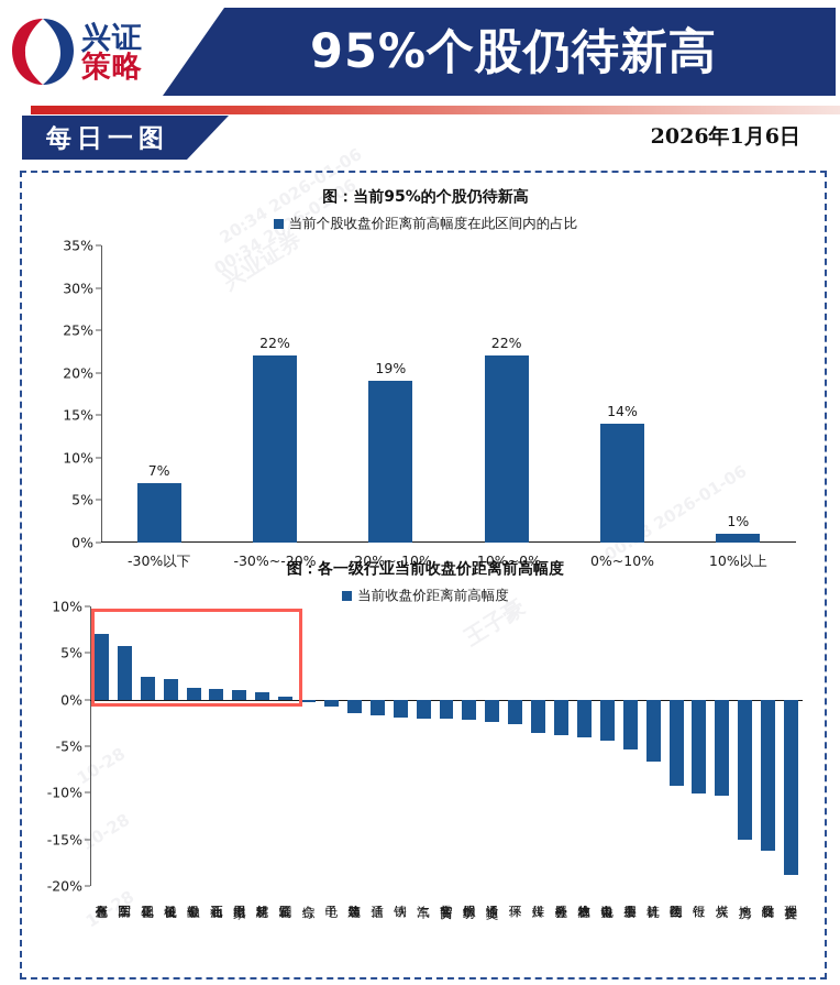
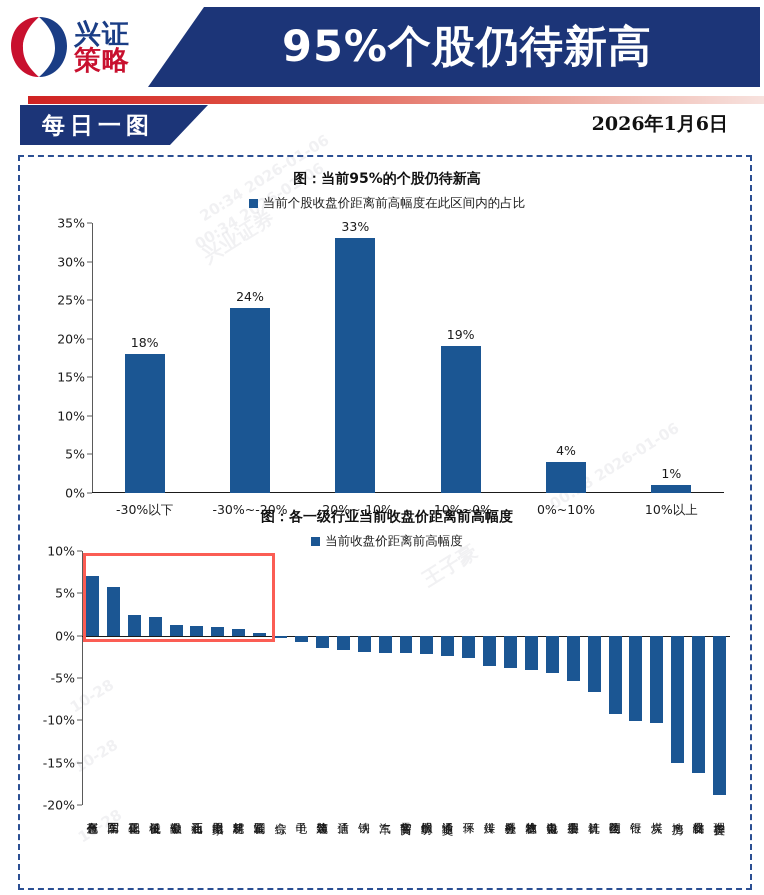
图：当前95%的个股仍待新高/-30%以下: 7% -> 18%
图：当前95%的个股仍待新高/-30%~-20%: 22% -> 24%
图：当前95%的个股仍待新高/-20%~-10%: 19% -> 33%
图：当前95%的个股仍待新高/-10%~0%: 22% -> 19%
图：当前95%的个股仍待新高/0%~10%: 14% -> 4%
